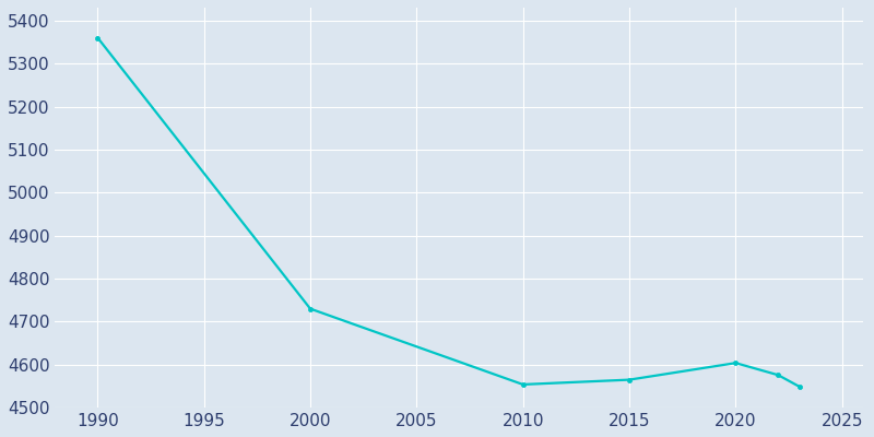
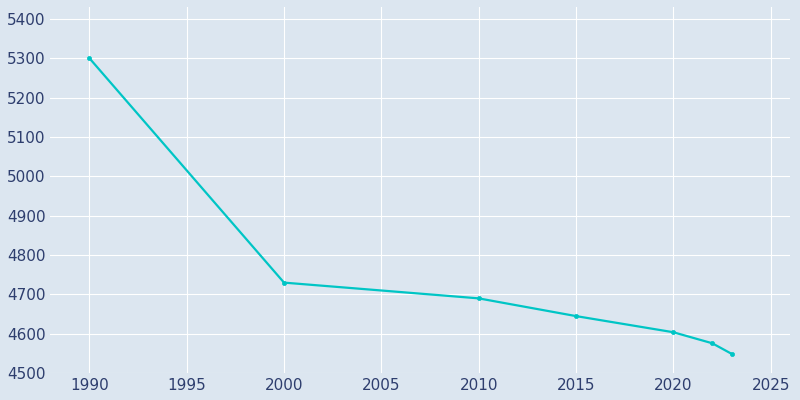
1990: 5360 -> 5300
2010: 4554 -> 4690
2015: 4565 -> 4645
